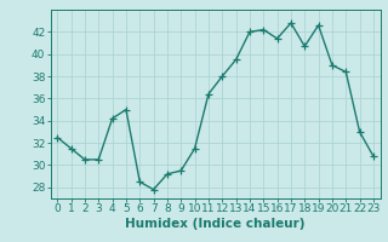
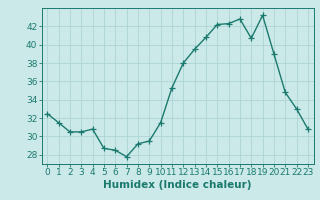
4: 34.2 -> 30.8
5: 35.0 -> 28.7
11: 36.4 -> 35.3
14: 42.0 -> 40.8
16: 41.4 -> 42.3
19: 42.6 -> 43.2
21: 38.4 -> 34.8
